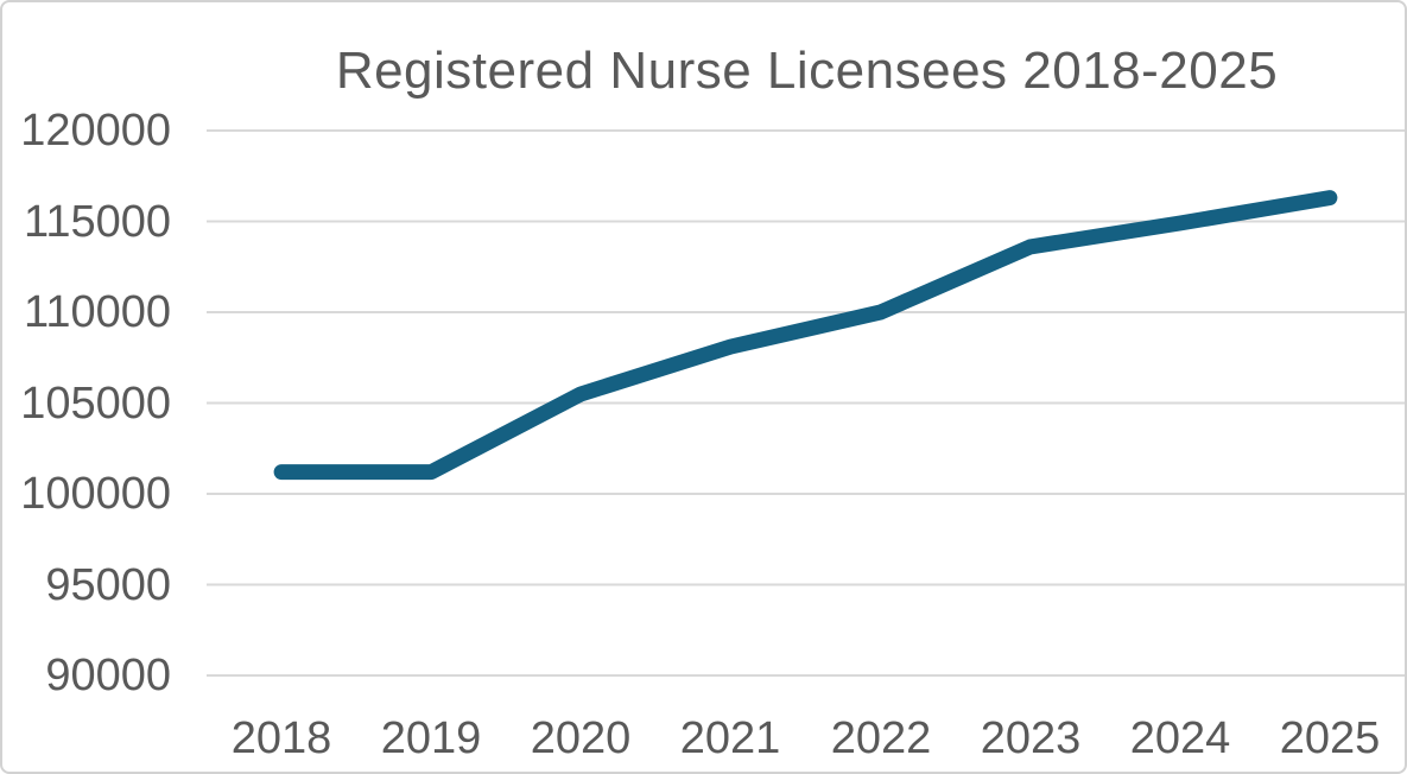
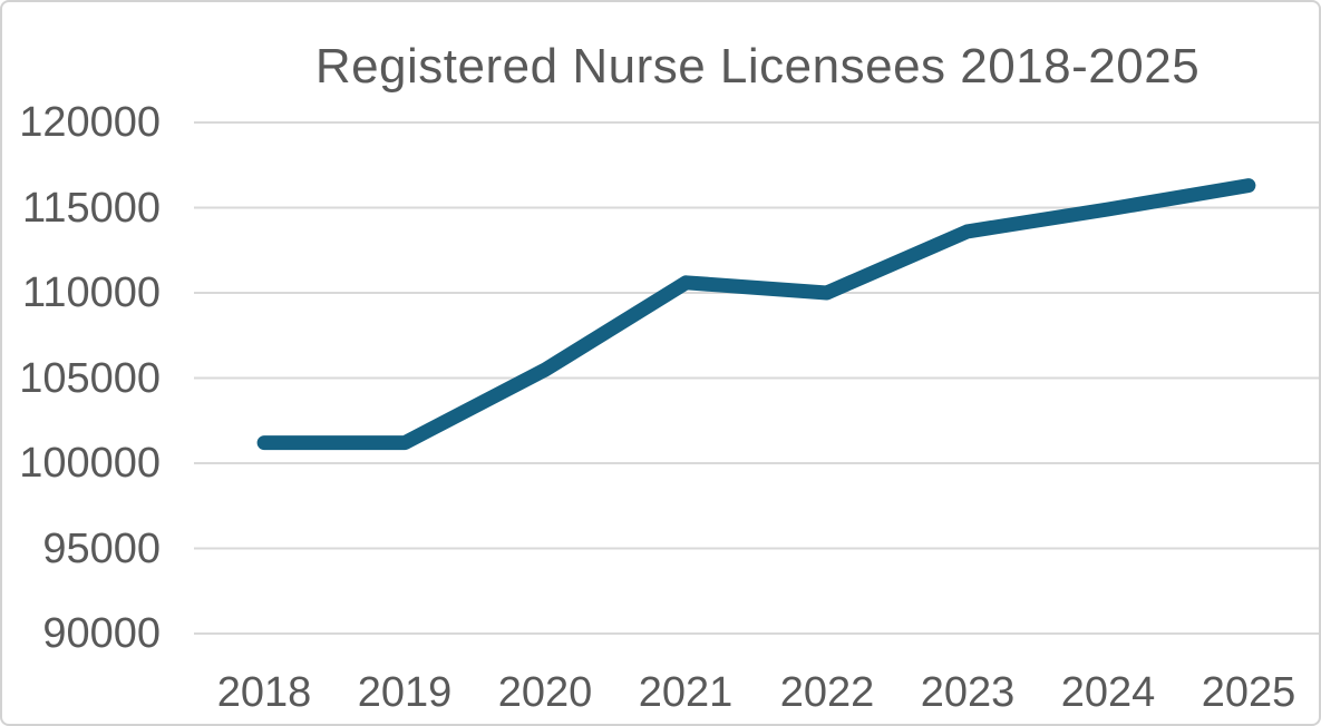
2021: 108100 -> 110600
